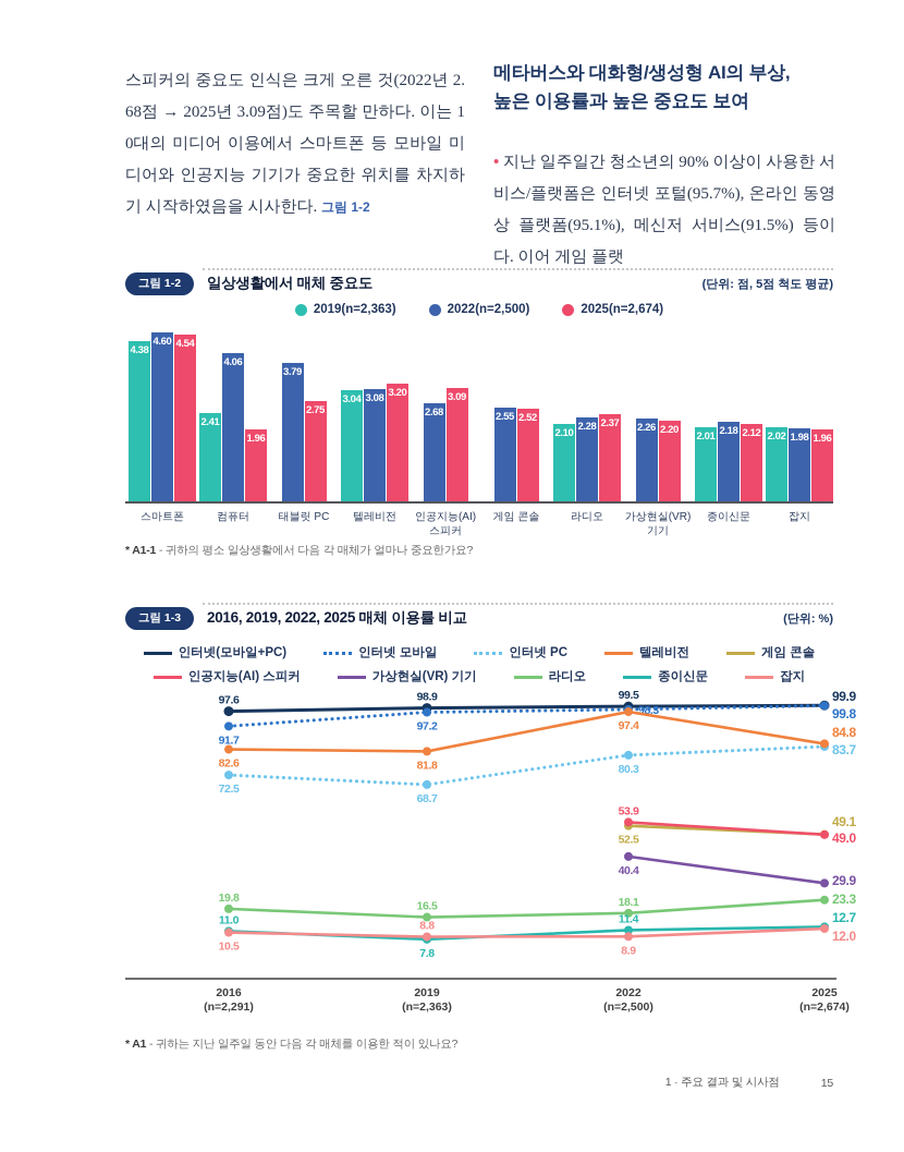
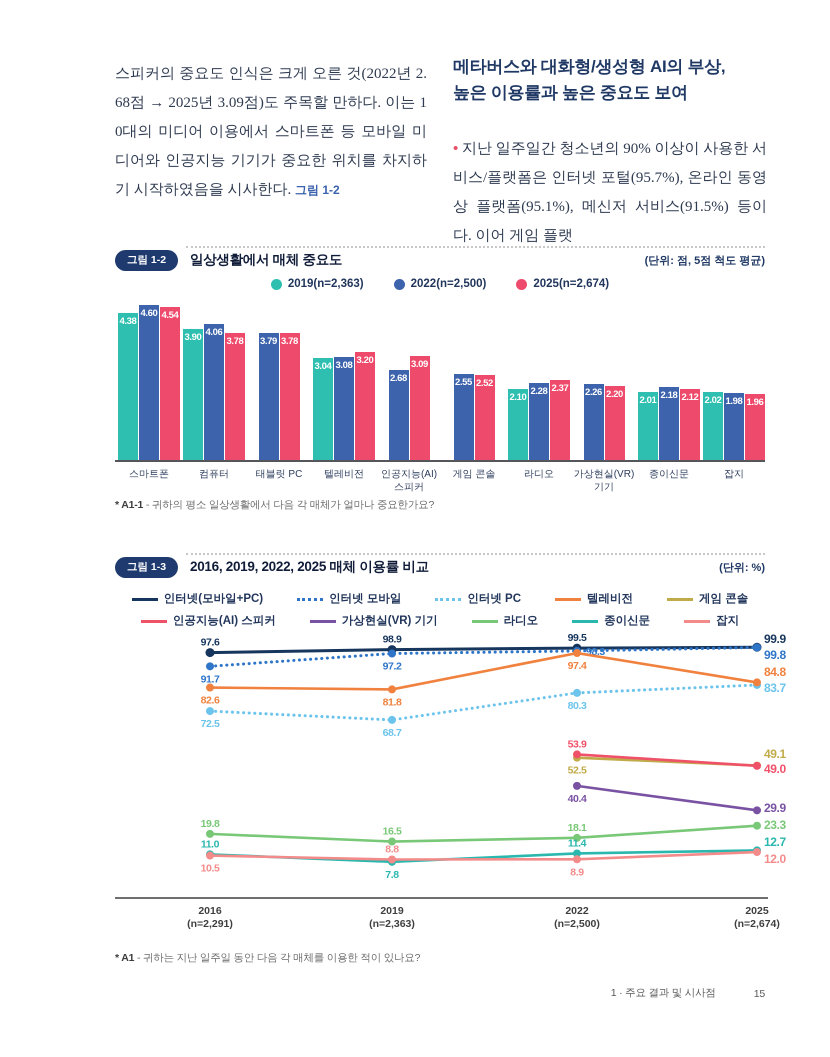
일상생활에서 매체 중요도/2019(n=2,363)/컴퓨터: 2.41 -> 3.90
일상생활에서 매체 중요도/2025(n=2,674)/컴퓨터: 1.96 -> 3.78
일상생활에서 매체 중요도/2025(n=2,674)/태블릿 PC: 2.75 -> 3.78
